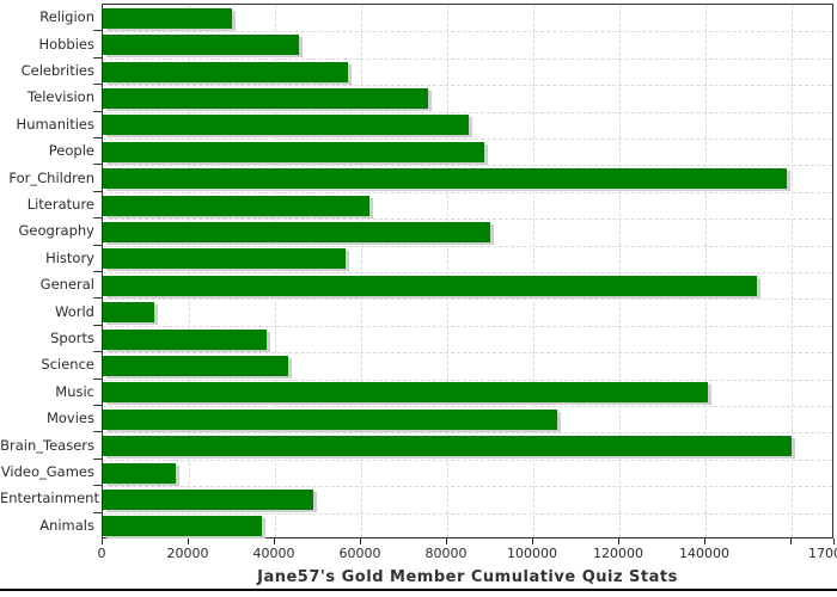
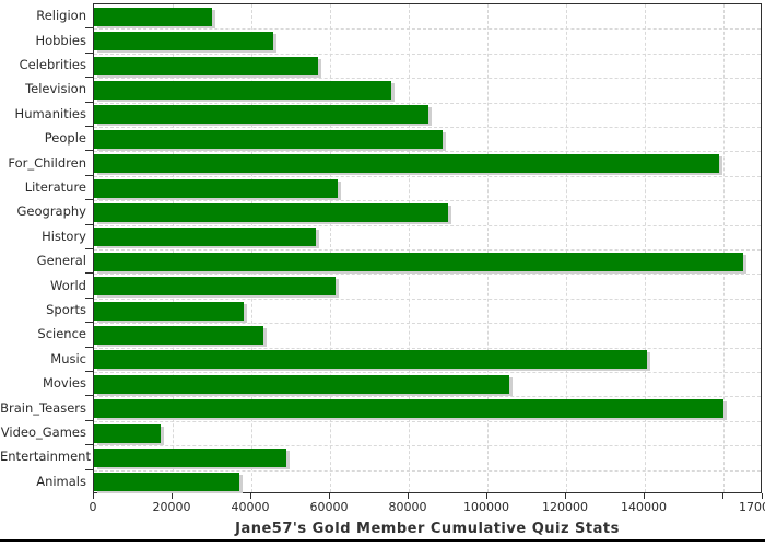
General: 152000 -> 165000
World: 12000 -> 62000
